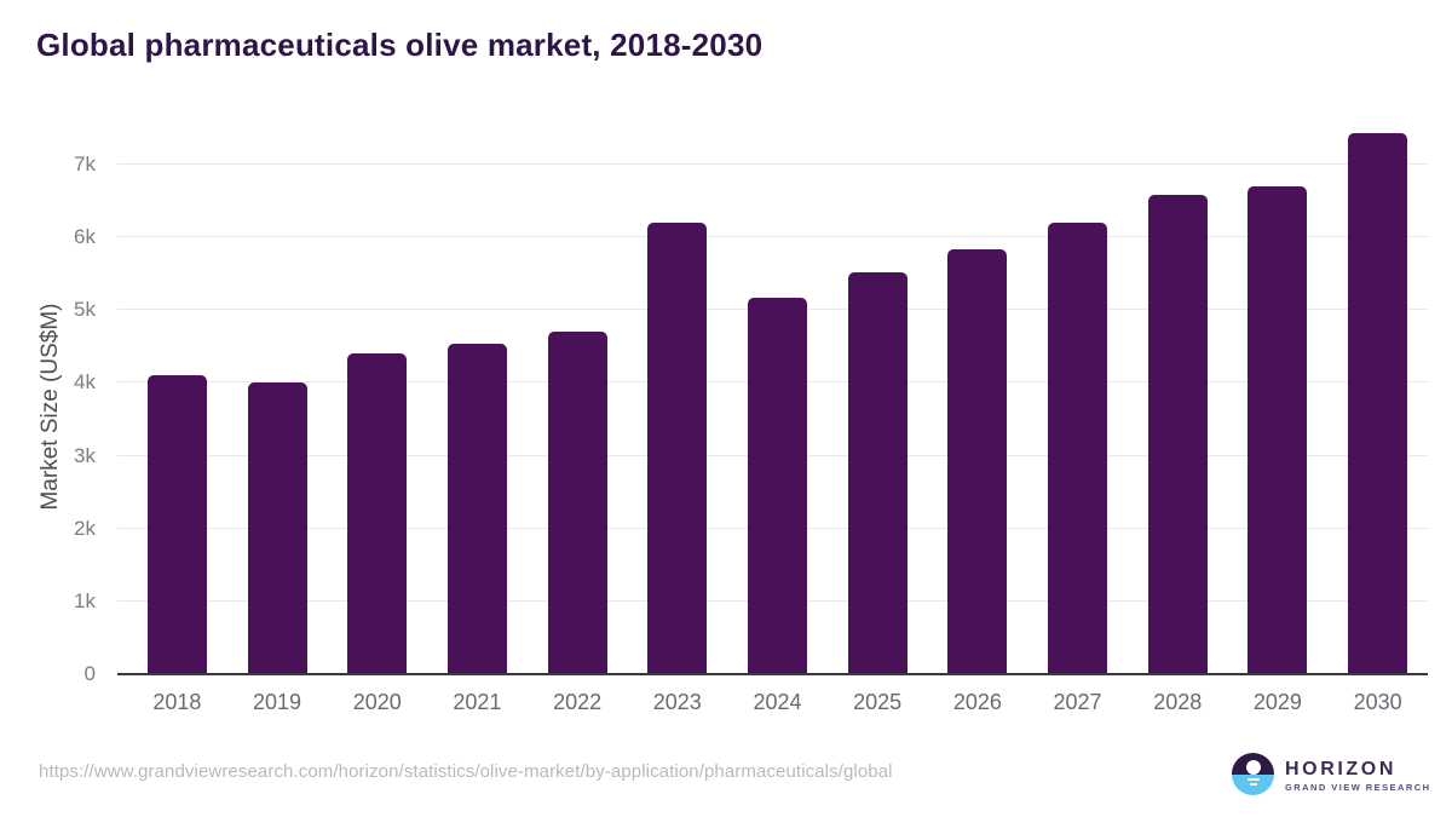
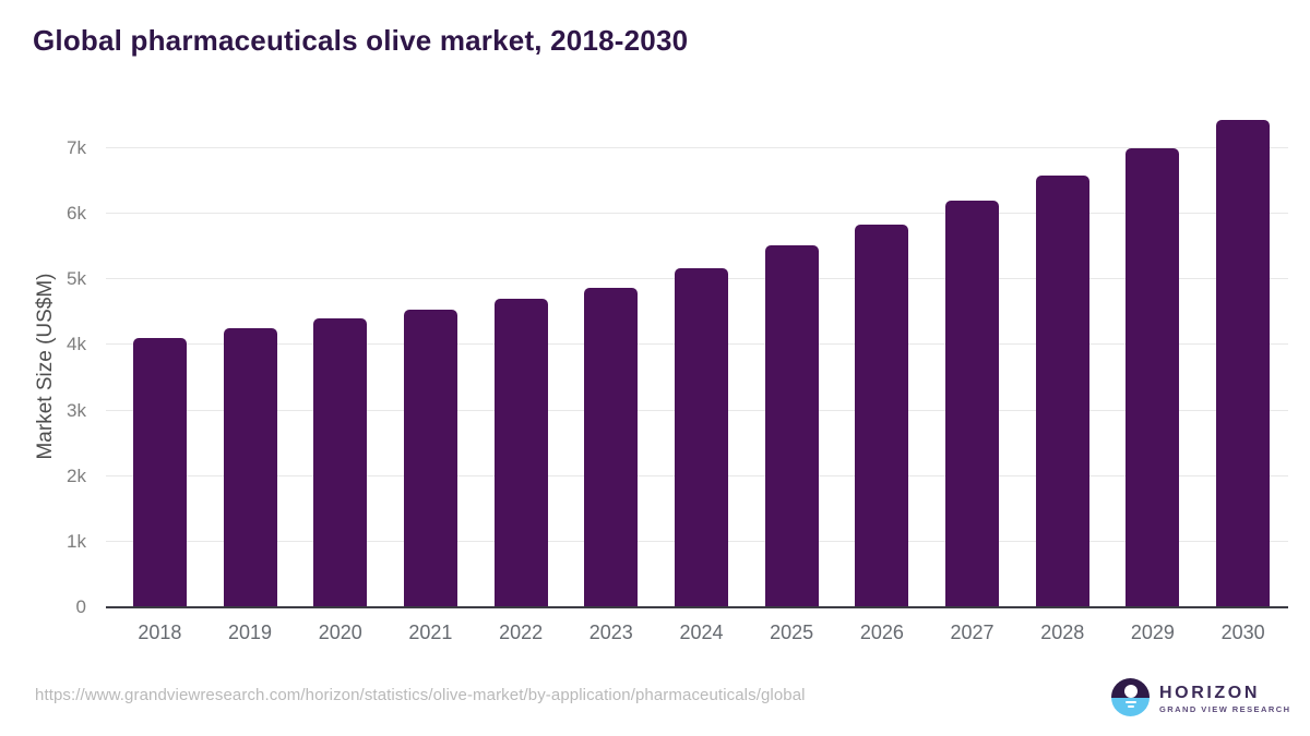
2019: 4.0k -> 4.2k
2023: 6.2k -> 4.9k
2029: 6.7k -> 7.0k
